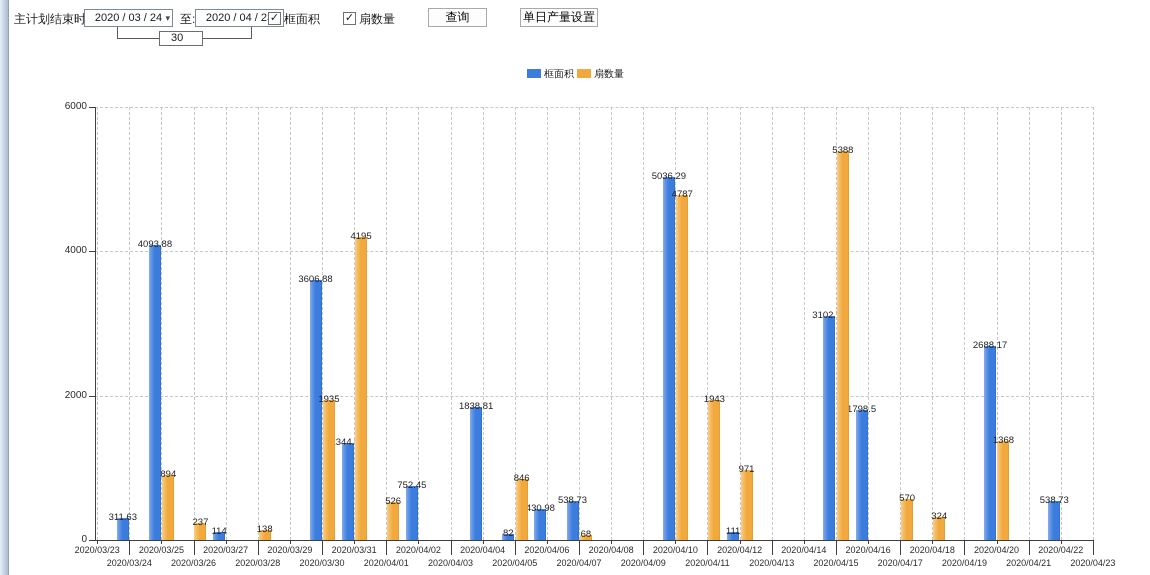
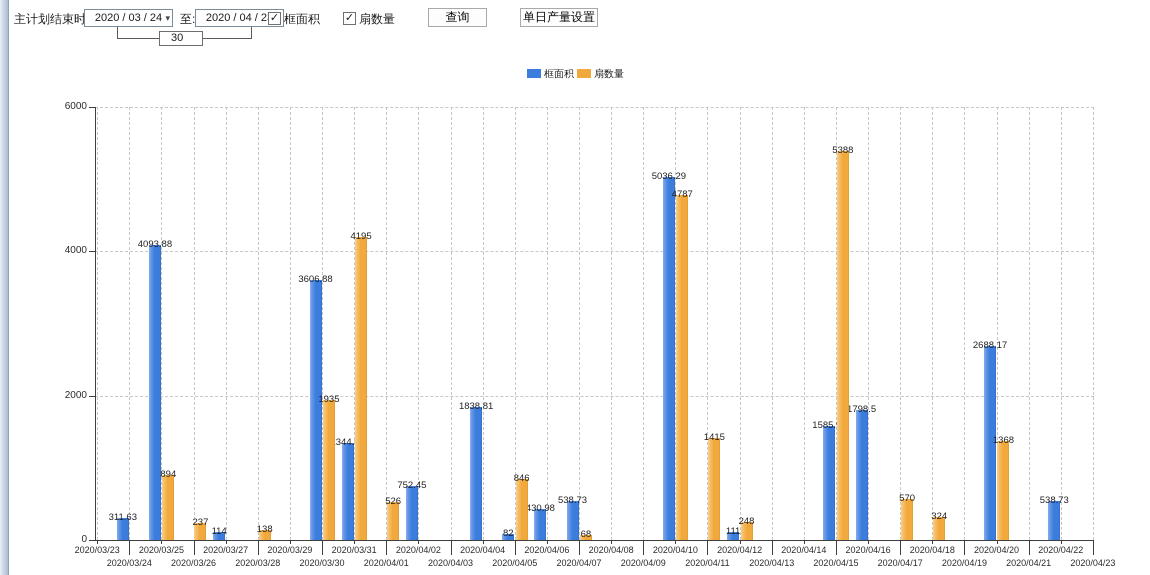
扇数量/2020/04/11: 1943 -> 1415
扇数量/2020/04/12: 971 -> 248
框面积/2020/04/15: 3102.78 -> 1585.96
